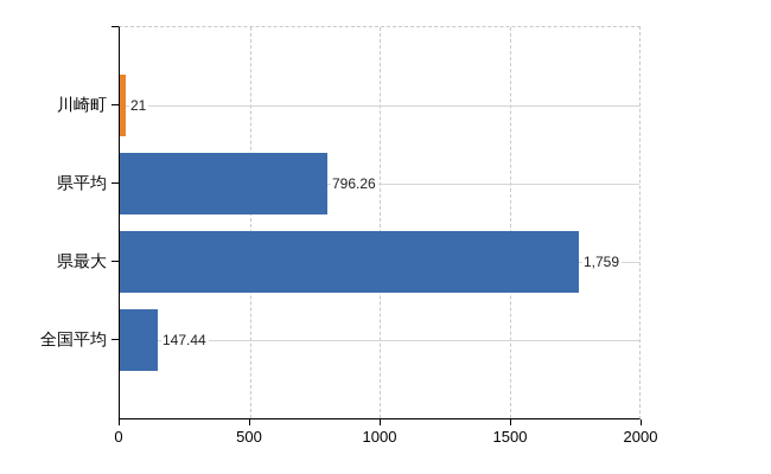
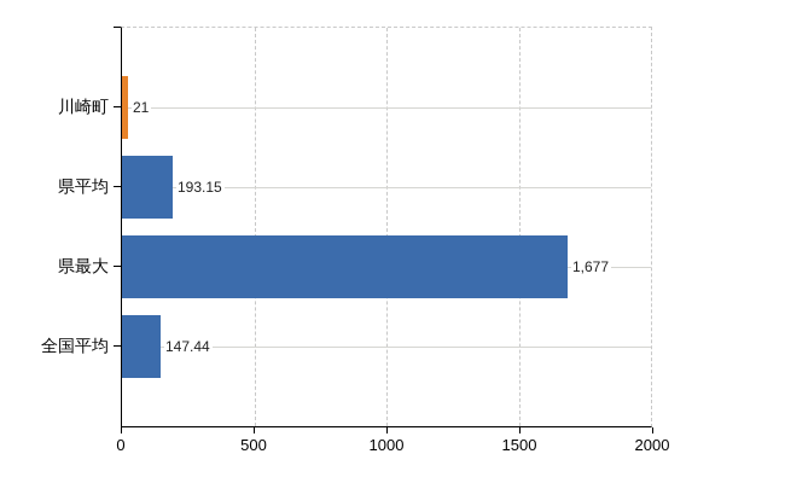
県平均: 796.26 -> 193.15
県最大: 1,759 -> 1,677
